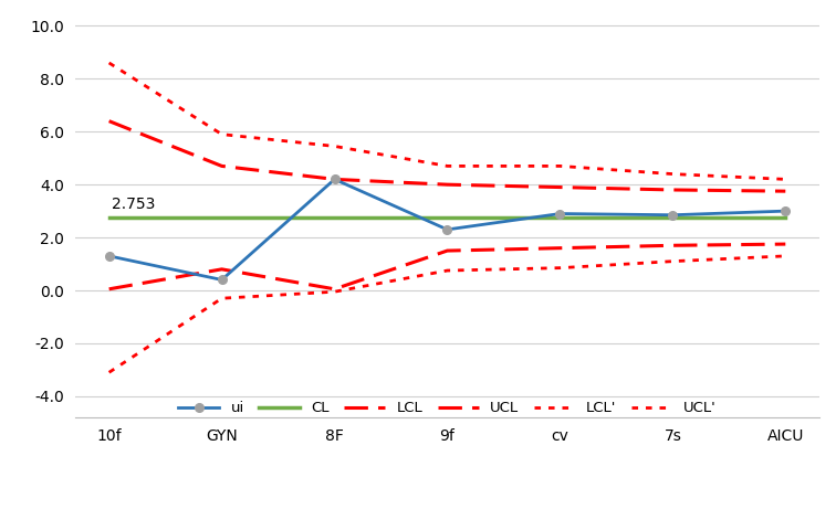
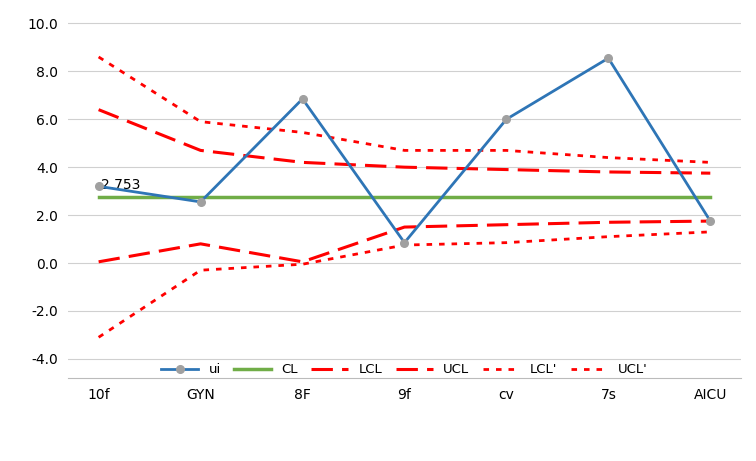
ui/10f: 1.30 -> 3.20
ui/GYN: 0.40 -> 2.55
ui/8F: 4.20 -> 6.85
ui/9f: 2.30 -> 0.85
ui/cv: 2.90 -> 6.00
ui/7s: 2.85 -> 8.55
ui/AICU: 3.00 -> 1.75
